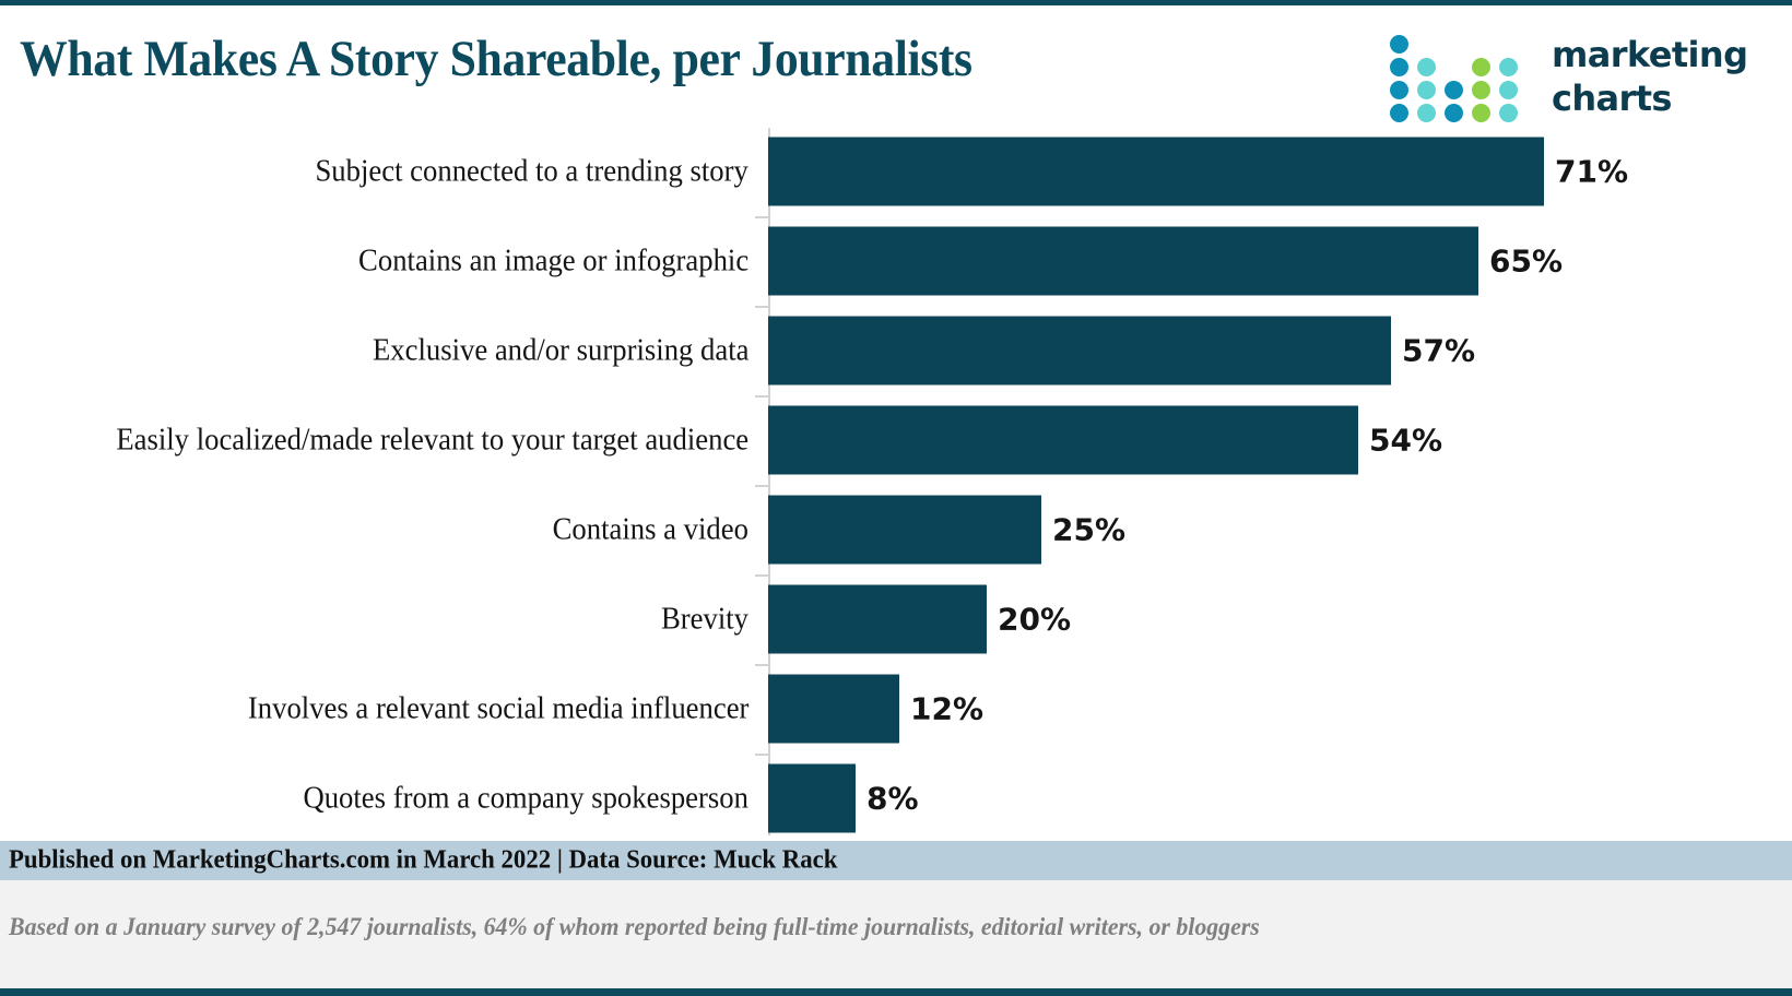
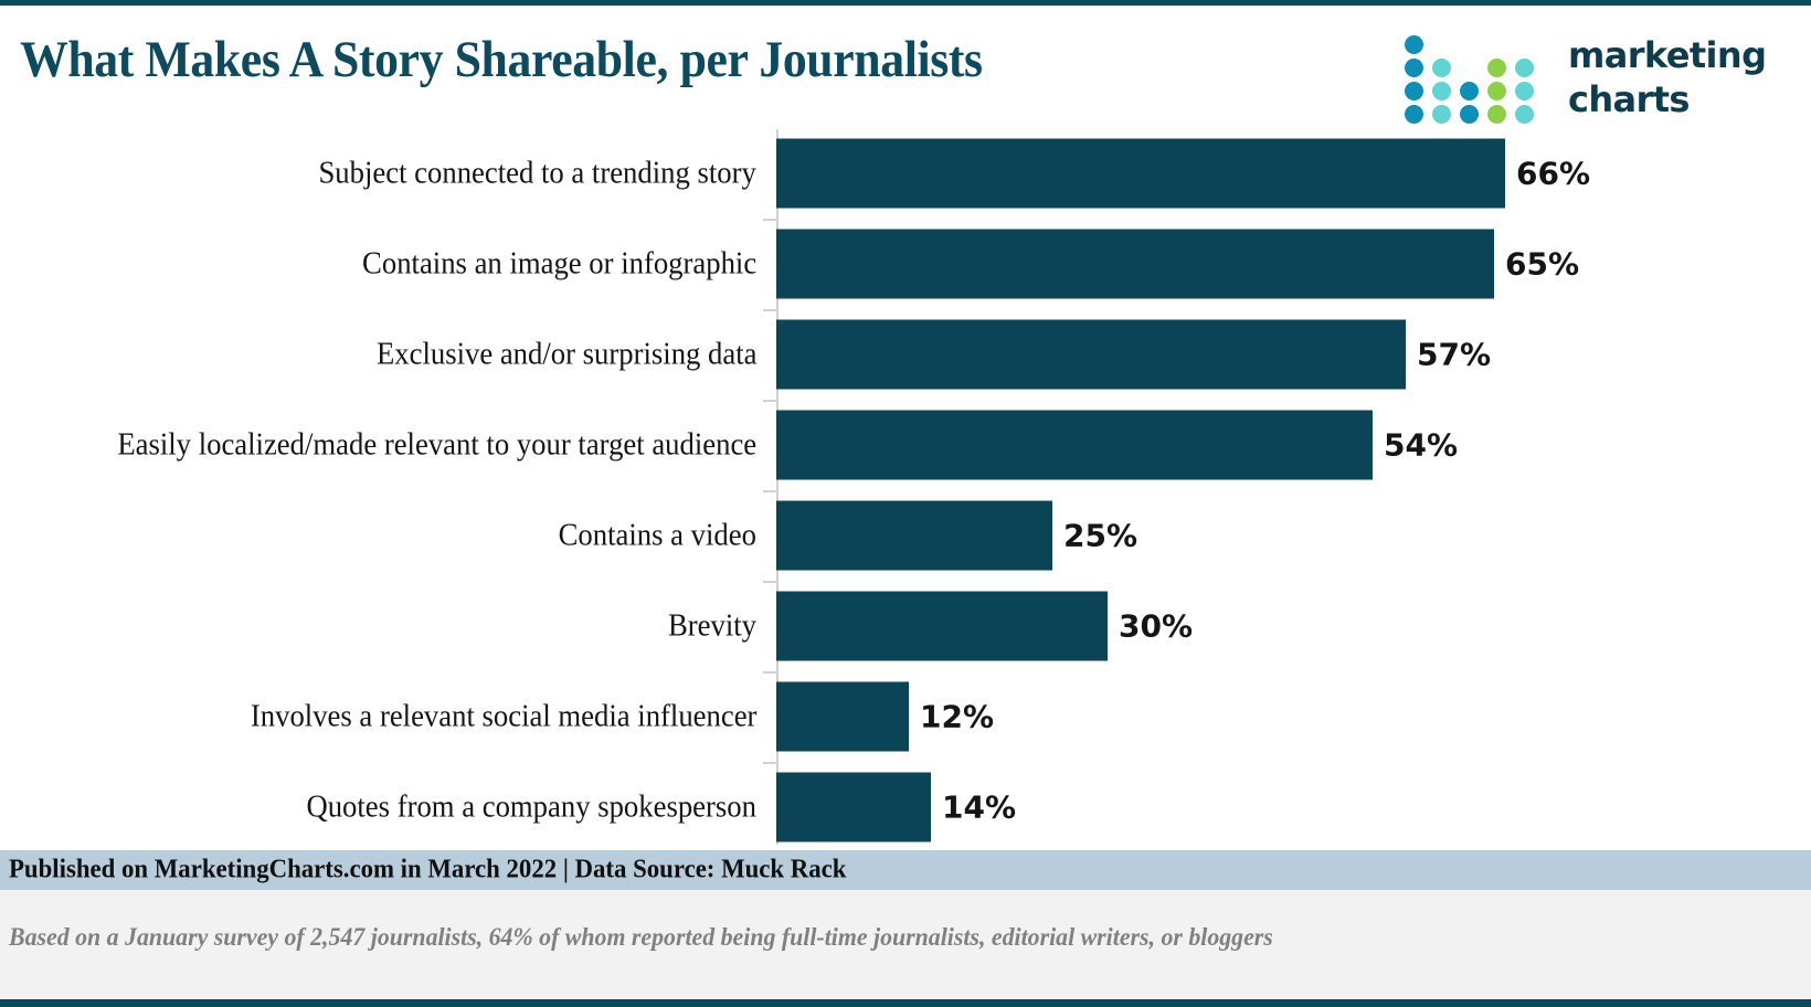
Subject connected to a trending story: 71% -> 66%
Brevity: 20% -> 30%
Quotes from a company spokesperson: 8% -> 14%
